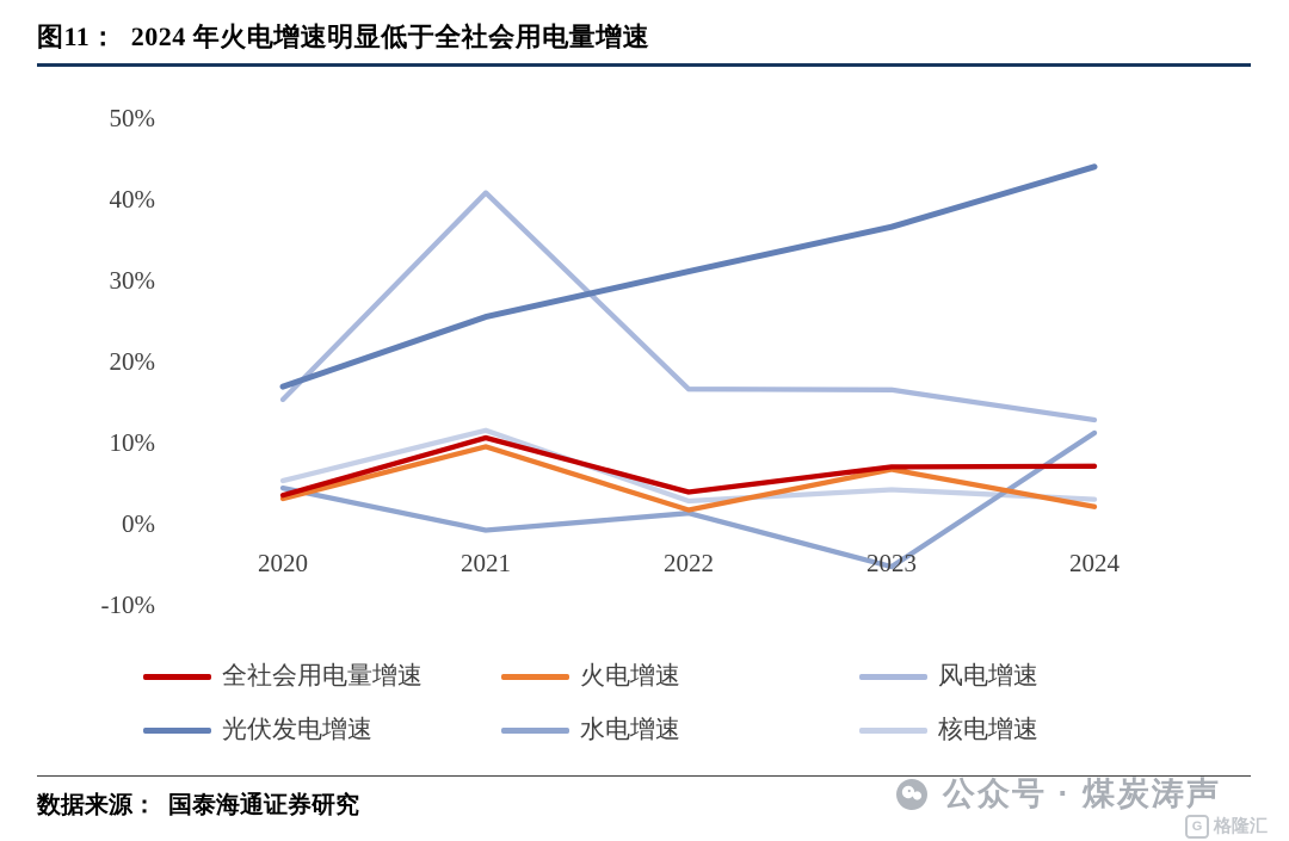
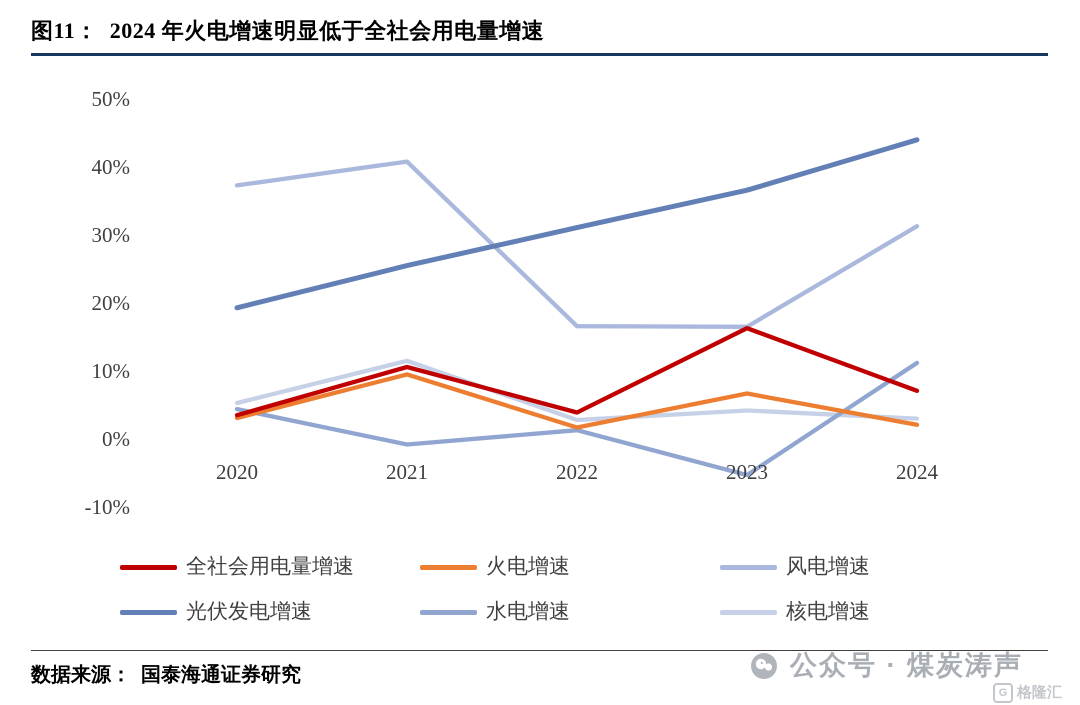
风电增速/2020: 15% -> 37%
光伏发电增速/2020: 17% -> 19%
全社会用电量增速/2023: 7% -> 16%
风电增速/2024: 12% -> 31%
